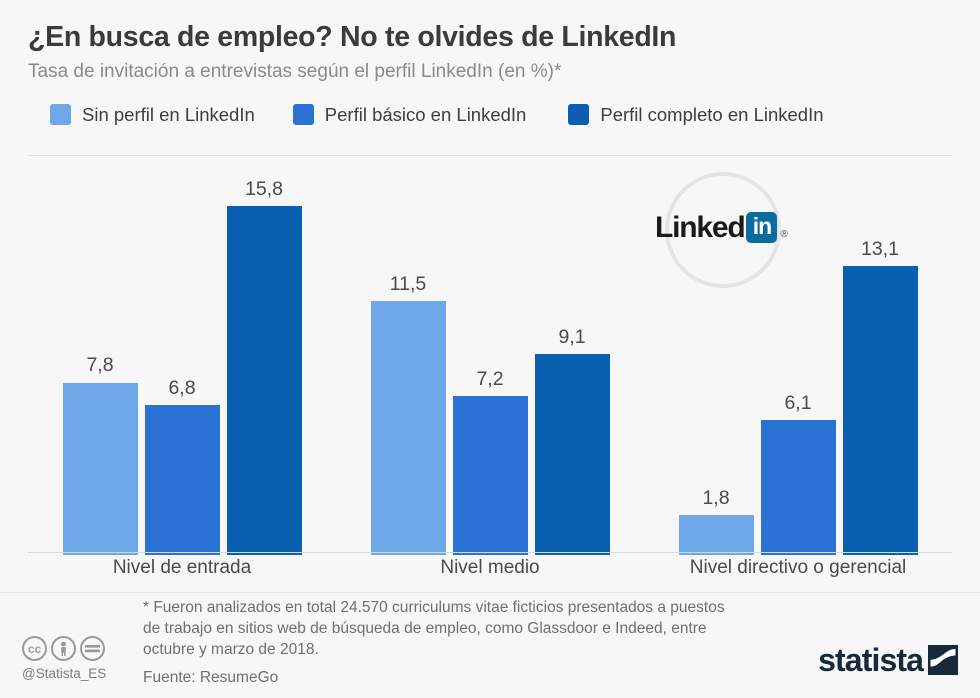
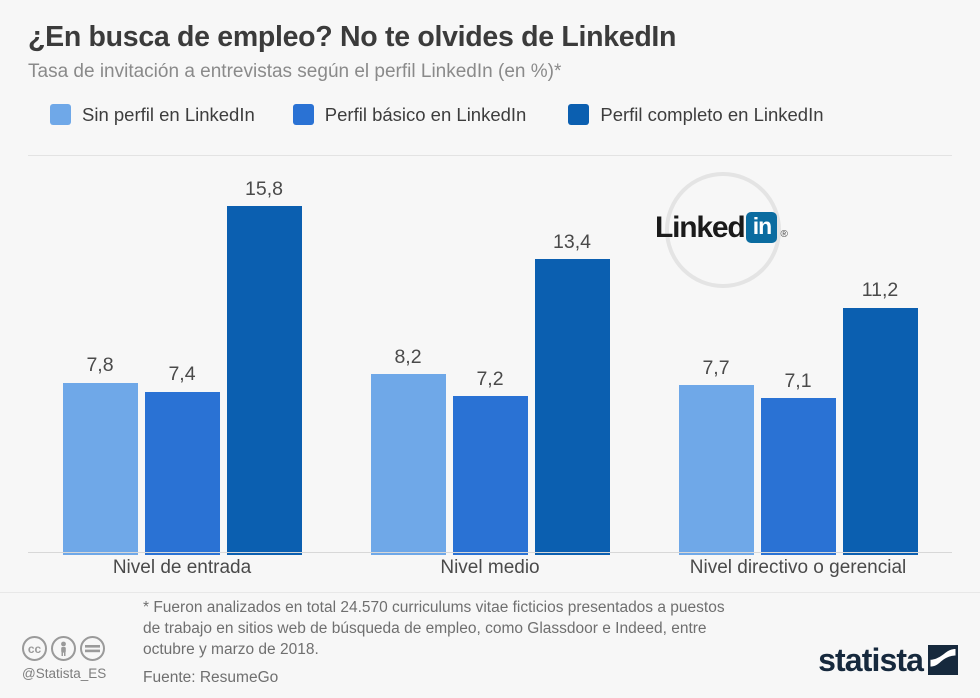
Perfil básico en LinkedIn/Nivel de entrada: 6,8 -> 7,4
Sin perfil en LinkedIn/Nivel medio: 11,5 -> 8,2
Perfil completo en LinkedIn/Nivel medio: 9,1 -> 13,4
Sin perfil en LinkedIn/Nivel directivo o gerencial: 1,8 -> 7,7
Perfil básico en LinkedIn/Nivel directivo o gerencial: 6,1 -> 7,1
Perfil completo en LinkedIn/Nivel directivo o gerencial: 13,1 -> 11,2
